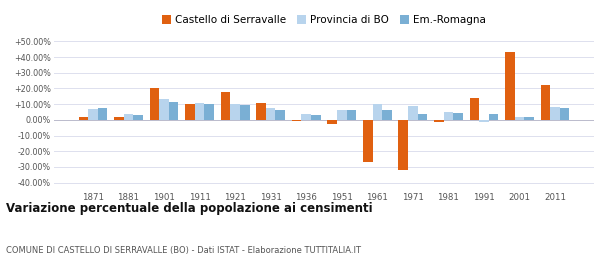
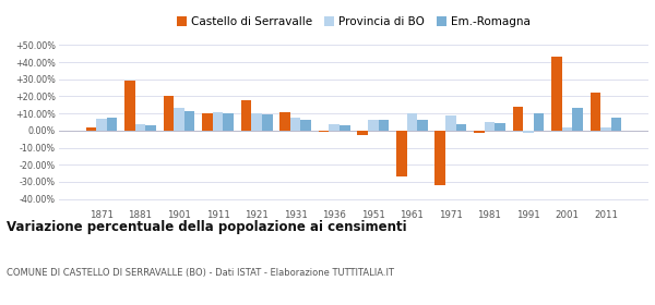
Castello di Serravalle/1881: 2% -> 29%
Em.-Romagna/1991: 4% -> 10%
Em.-Romagna/2001: 2% -> 13%
Provincia di BO/2011: 8% -> 2%
